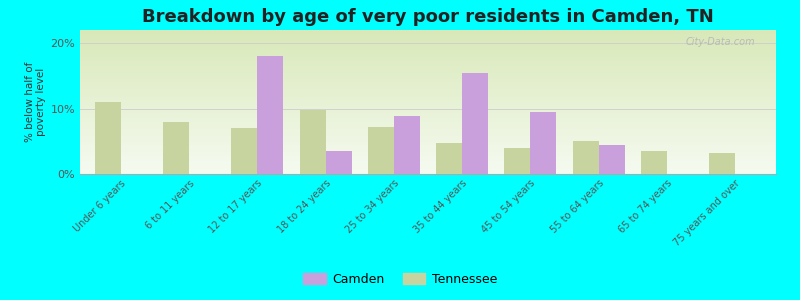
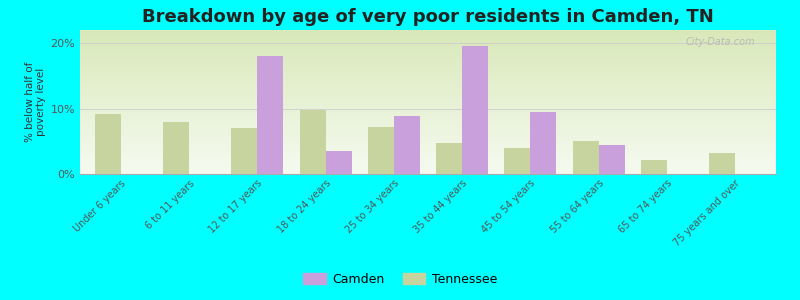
Tennessee/Under 6 years: 11.0% -> 9.2%
Camden/35 to 44 years: 15.5% -> 19.6%
Tennessee/65 to 74 years: 3.5% -> 2.2%
